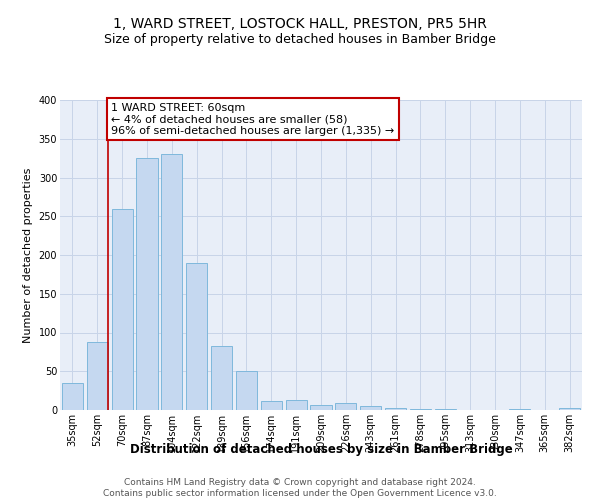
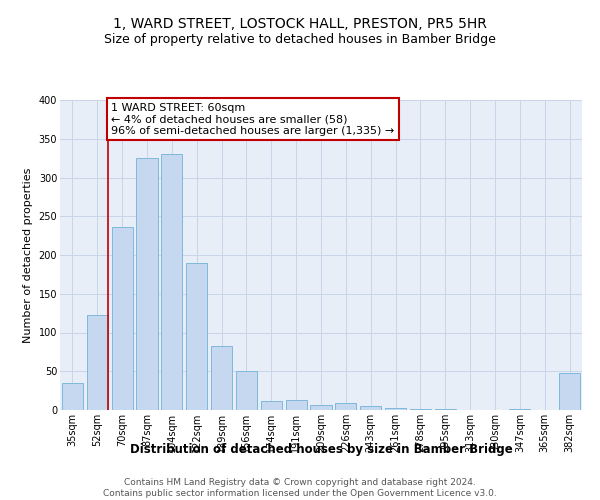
52sqm: 88 -> 122
70sqm: 260 -> 236
382sqm: 3 -> 48
